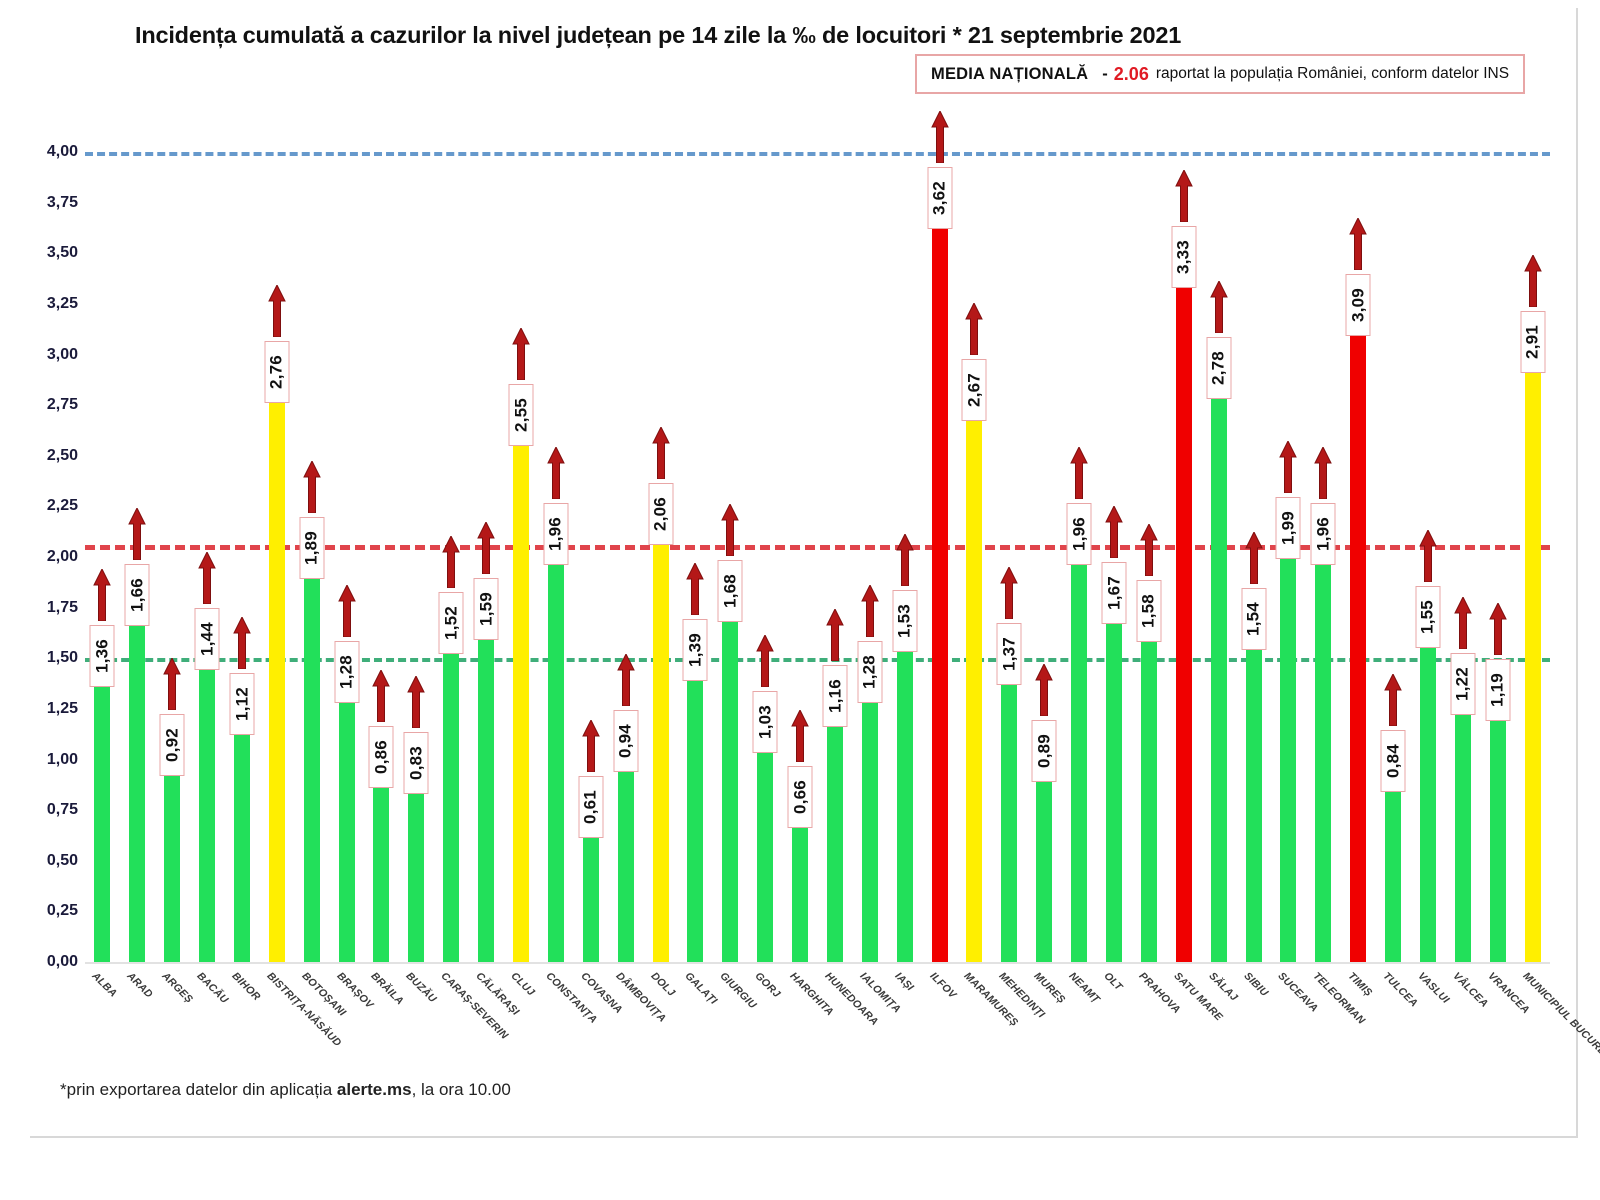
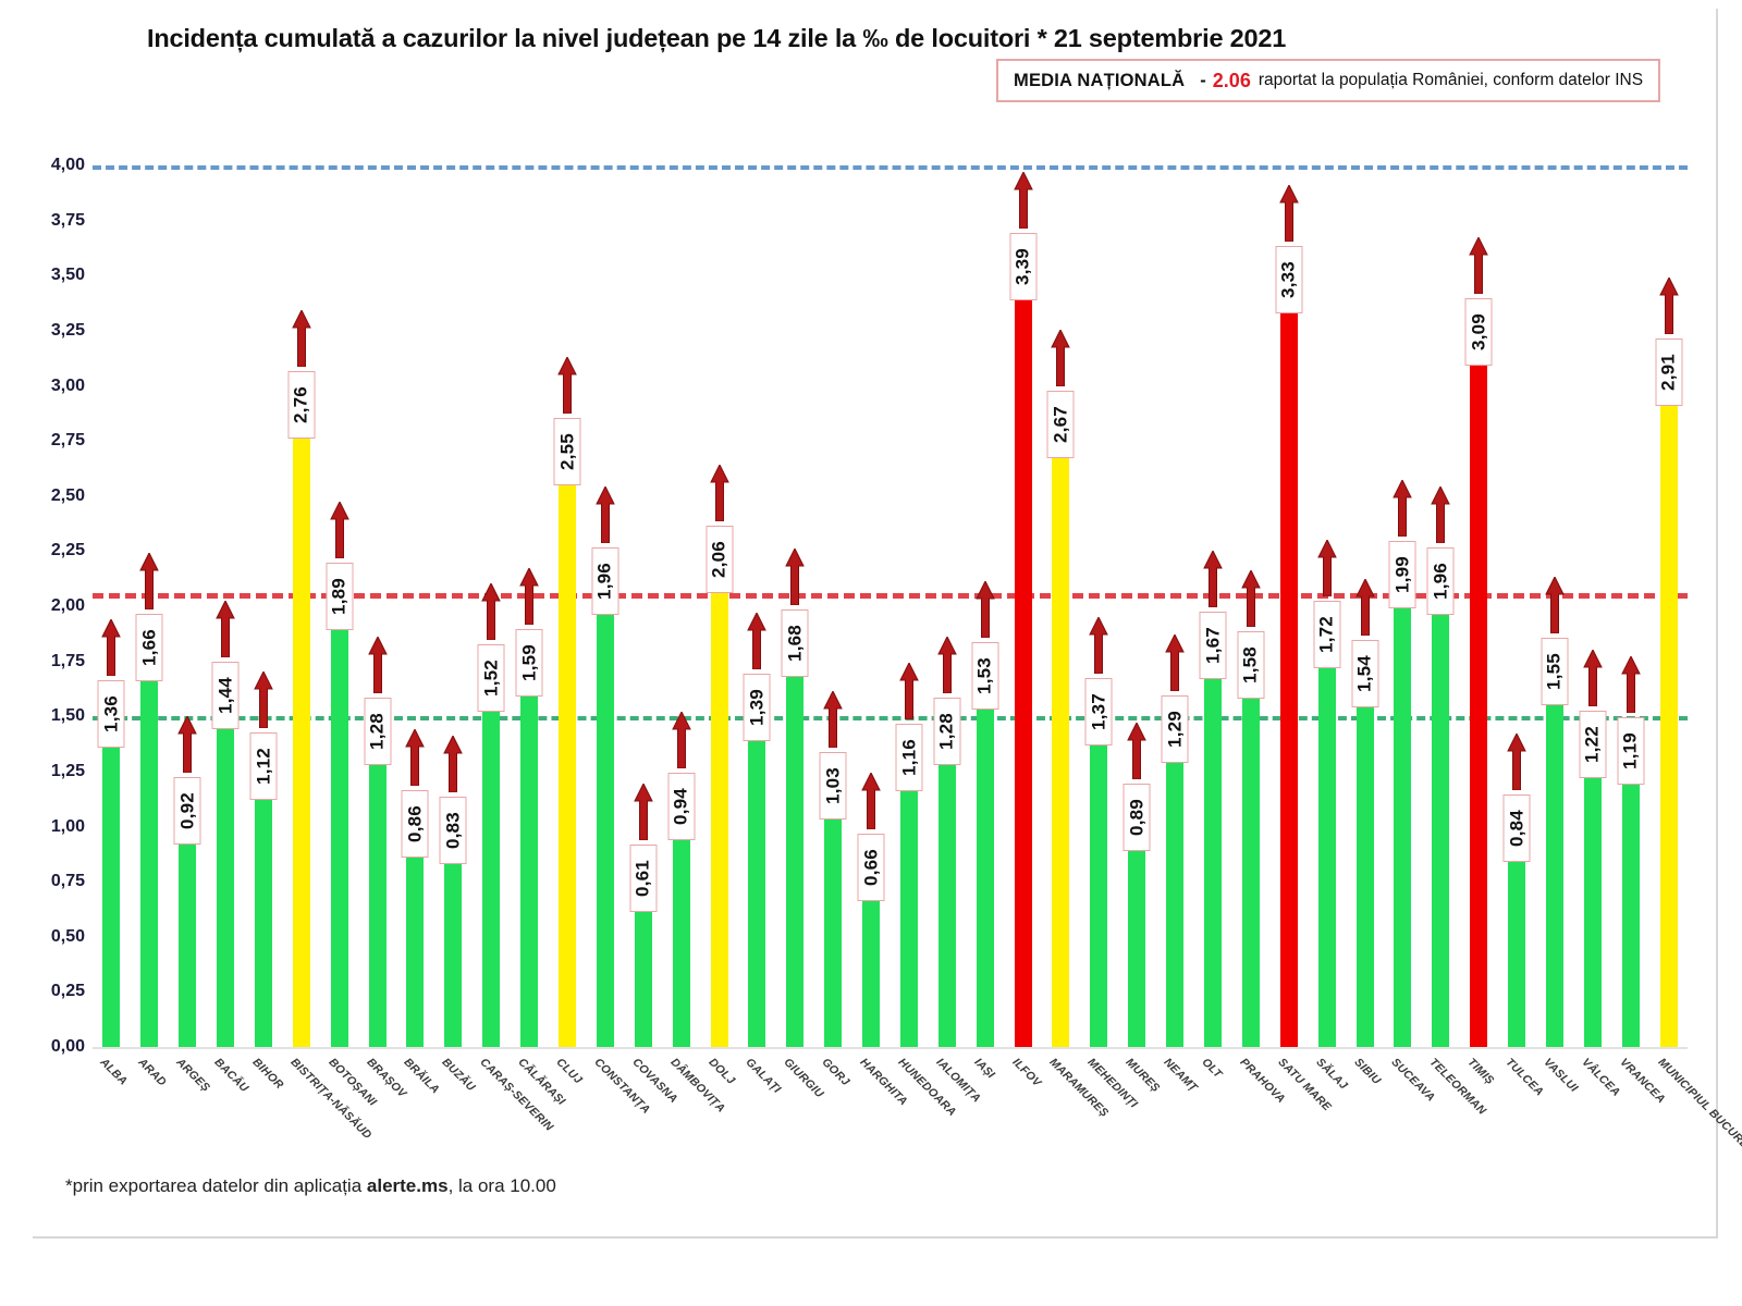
ILFOV: 3,62 -> 3,39
NEAMȚ: 1,96 -> 1,29
SĂLAJ: 2,78 -> 1,72
